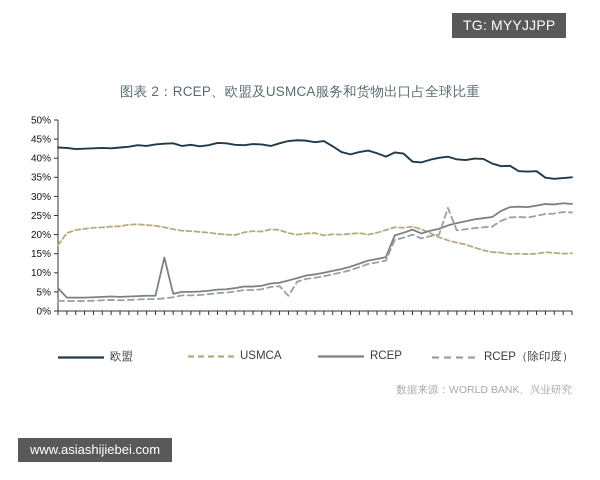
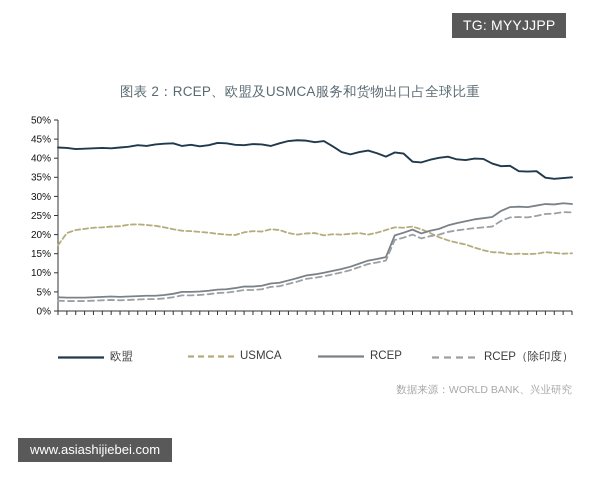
RCEP/1960: 6% -> 4%
RCEP/1972: 14% -> 4%
RCEP（除印度）/1986: 4% -> 7%
RCEP（除印度）/2004: 27% -> 21%
